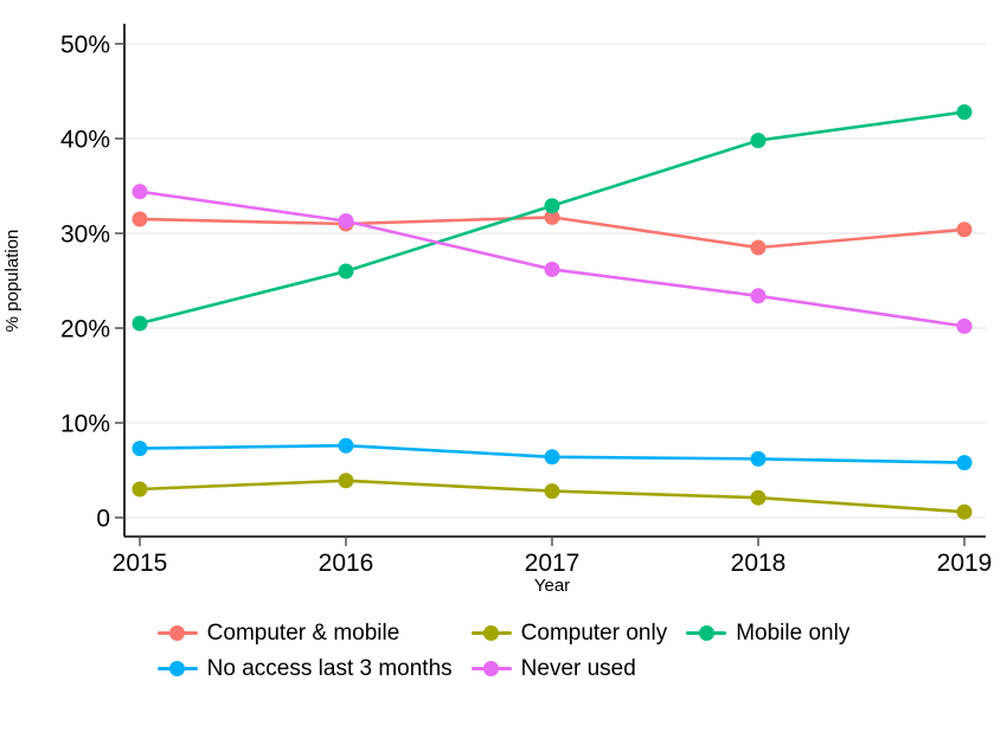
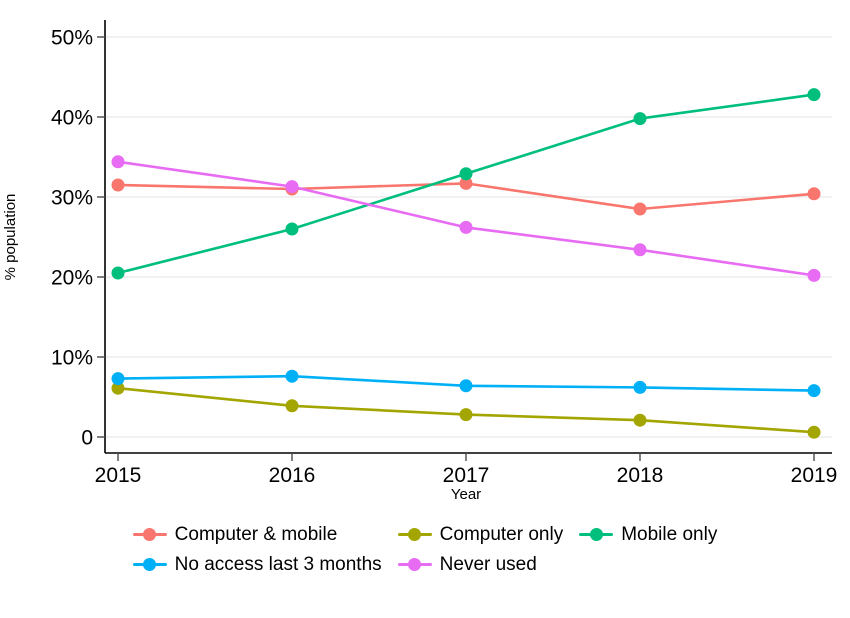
Computer only/2015: 3% -> 6%
